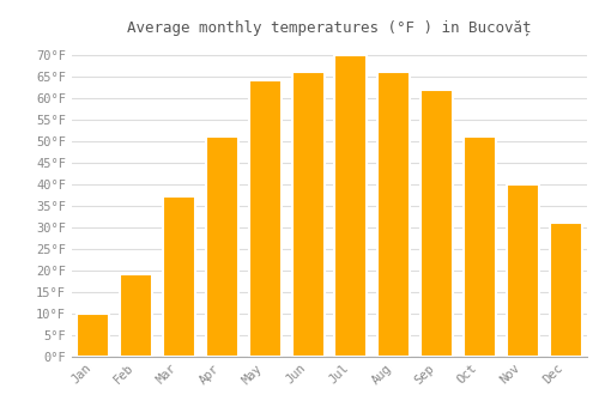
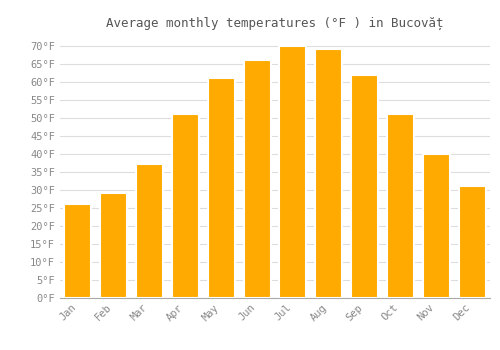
Jan: 10°F -> 26°F
Feb: 19°F -> 29°F
May: 64°F -> 61°F
Aug: 66°F -> 69°F
